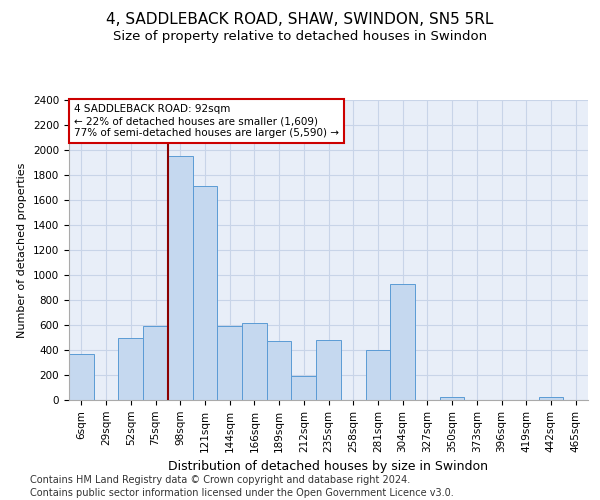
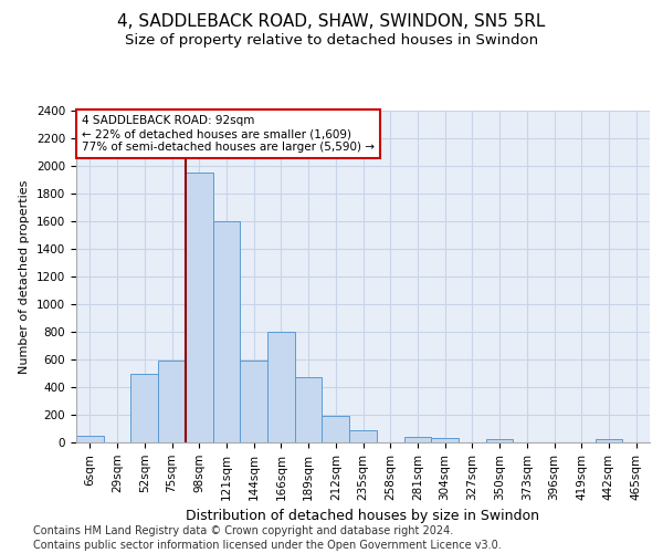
6sqm: 370 -> 50
121sqm: 1710 -> 1600
166sqm: 620 -> 800
235sqm: 480 -> 80
281sqm: 400 -> 40
304sqm: 930 -> 30
